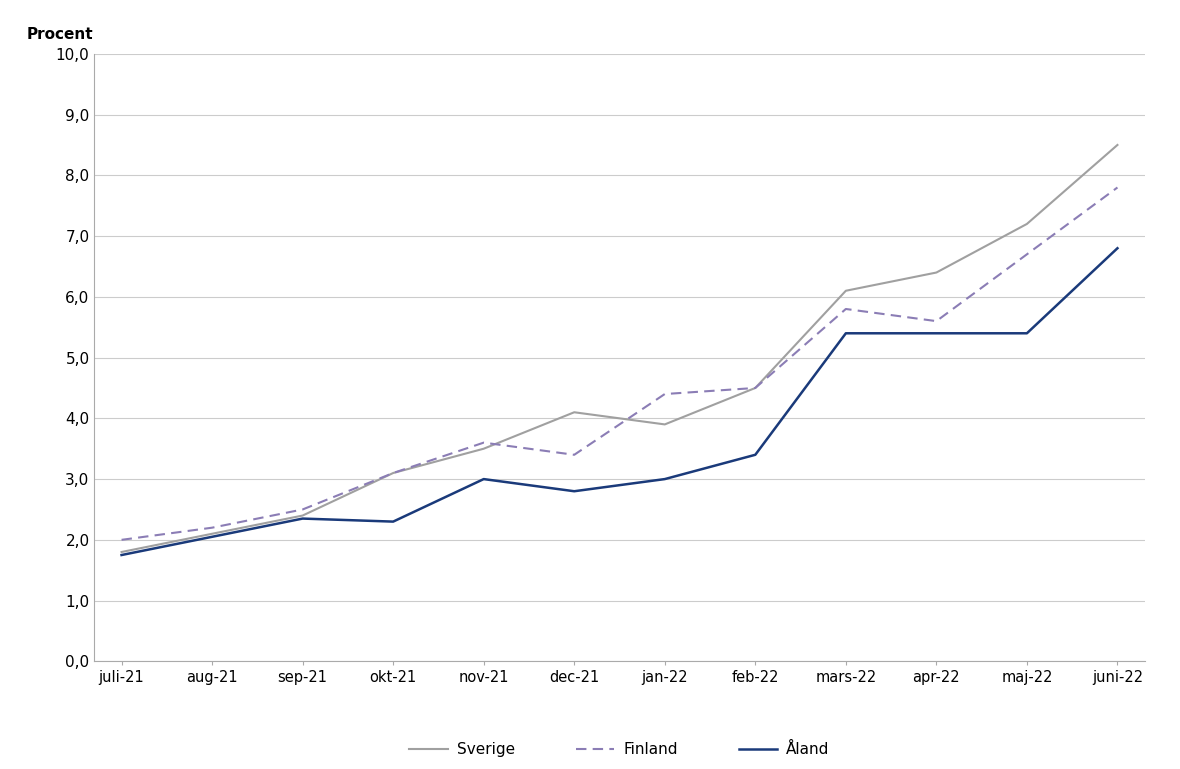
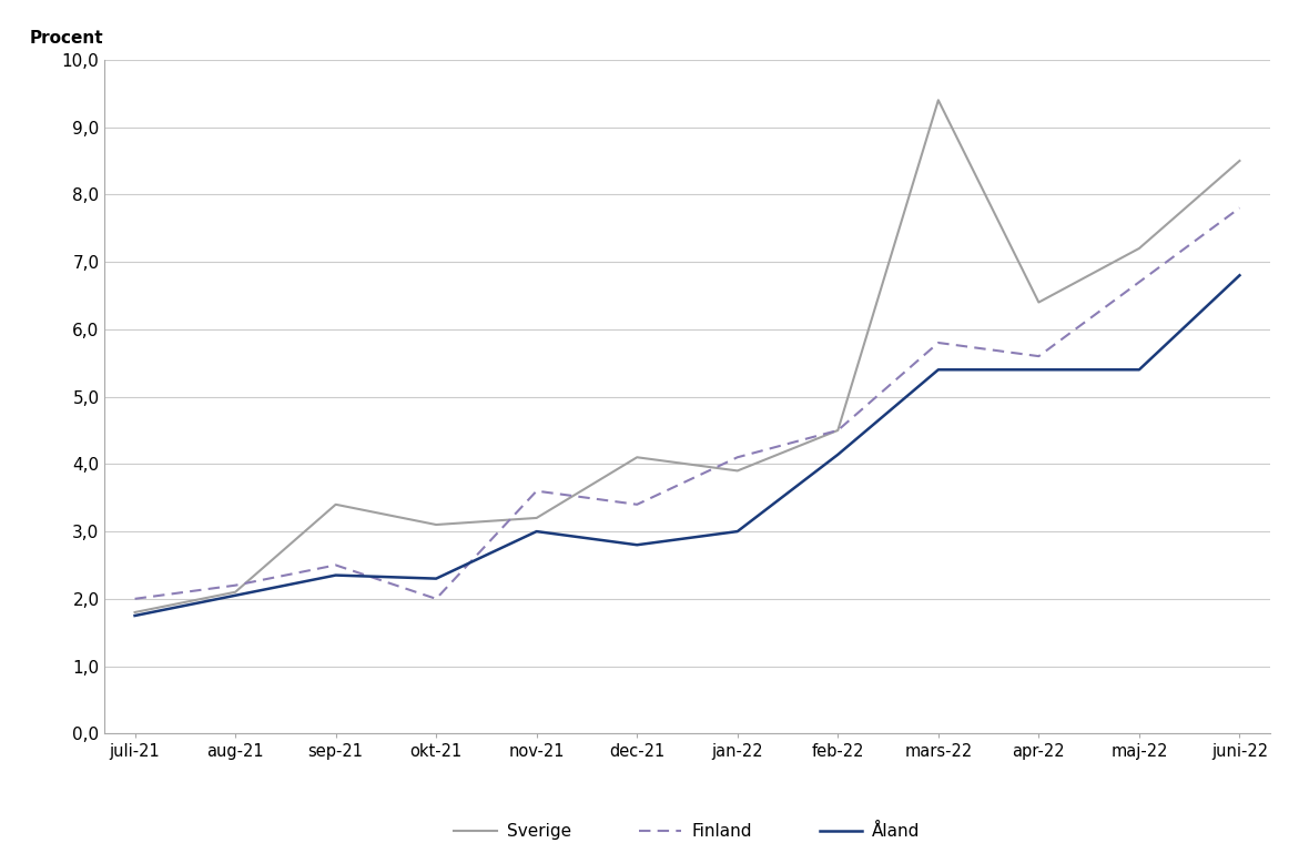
Sverige/sep-21: 2,4 -> 3,4
Finland/okt-21: 3,1 -> 2,0
Sverige/nov-21: 3,5 -> 3,2
Finland/jan-22: 4,4 -> 4,1
Åland/feb-22: 3,40 -> 4,14
Sverige/mars-22: 6,1 -> 9,4
